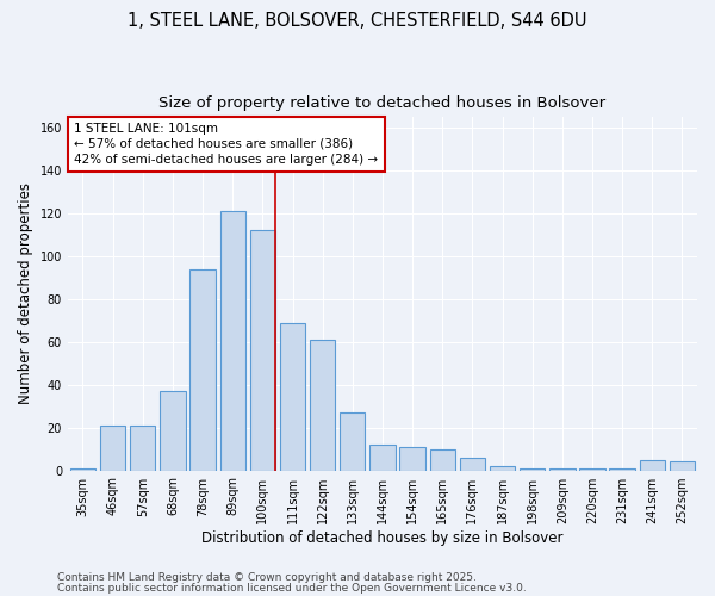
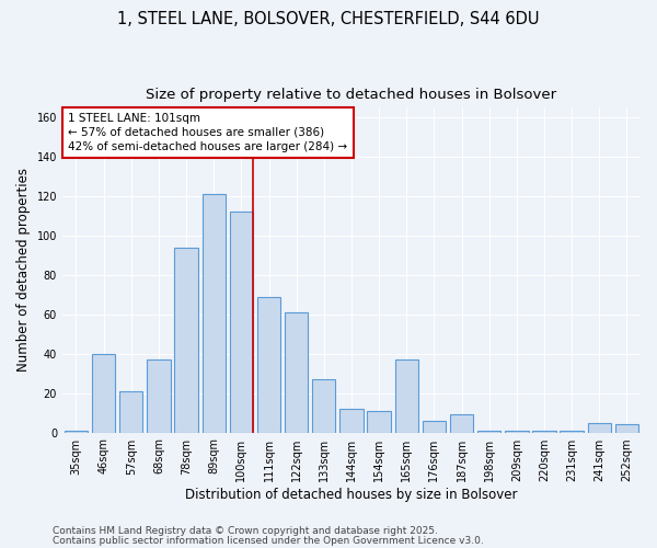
46sqm: 21 -> 40
165sqm: 10 -> 37
187sqm: 2 -> 9
